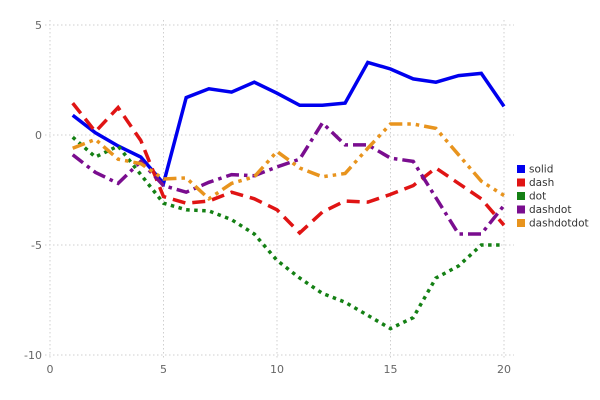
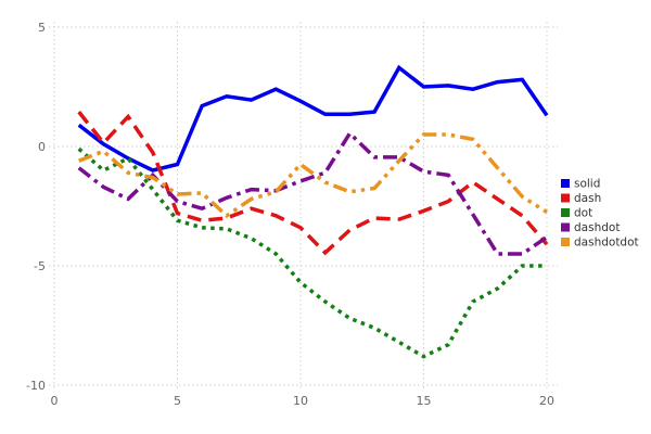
solid/5: -2.2 -> -0.8
solid/15: 3.0 -> 2.5
dashdot/20: -3.2 -> -3.8
